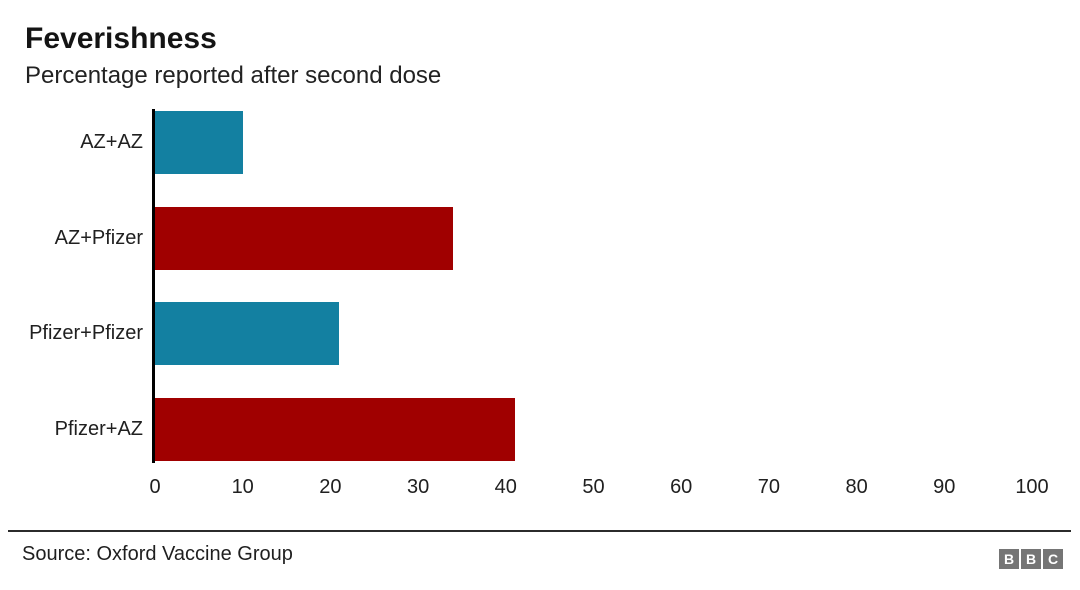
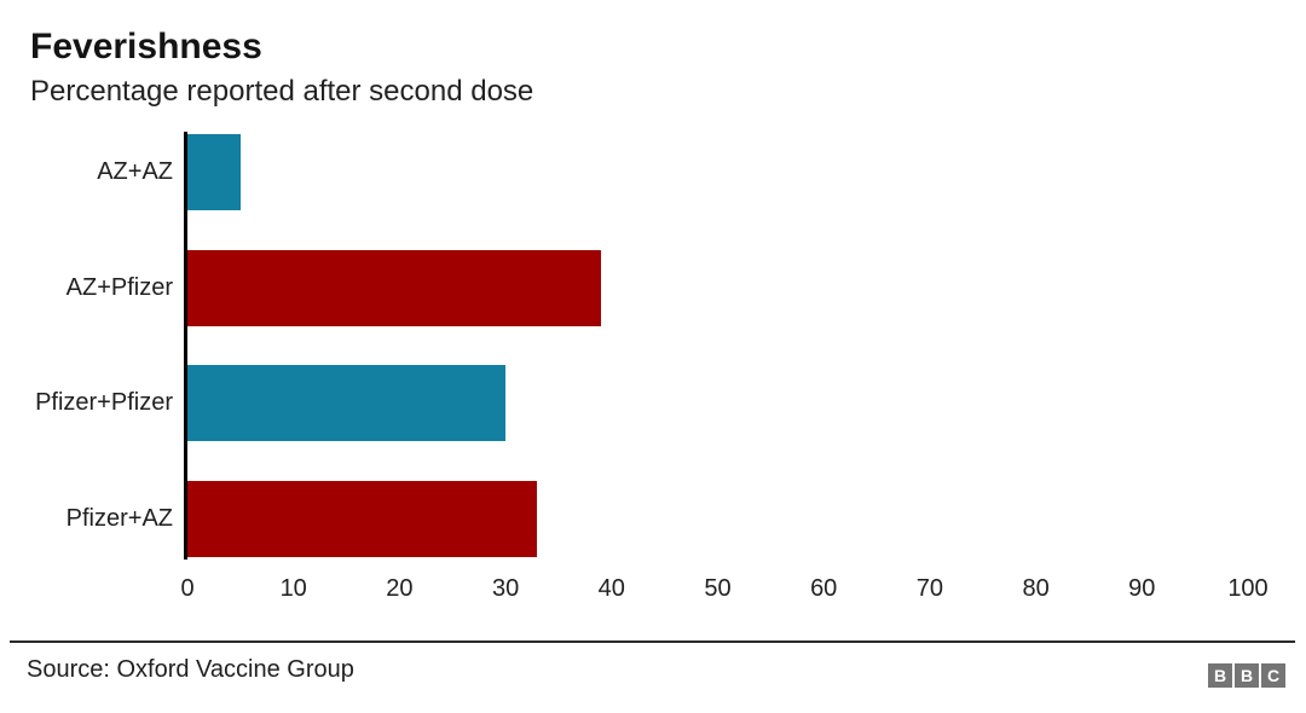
AZ+AZ: 10 -> 5
AZ+Pfizer: 34 -> 39
Pfizer+Pfizer: 21 -> 30
Pfizer+AZ: 41 -> 33
